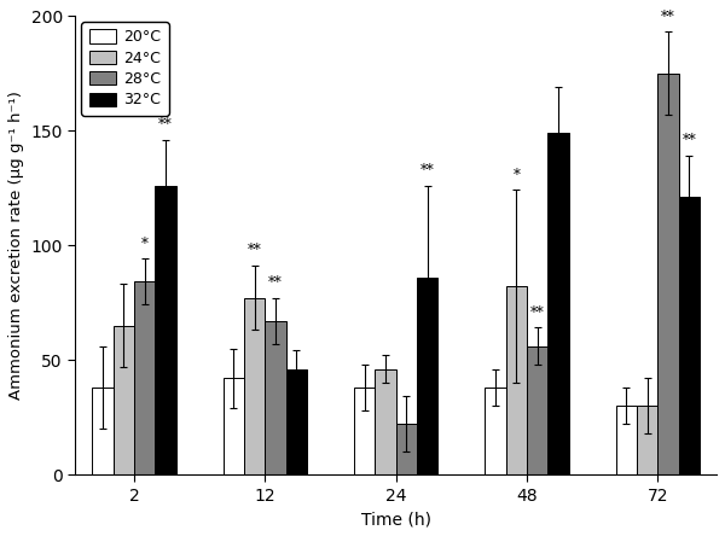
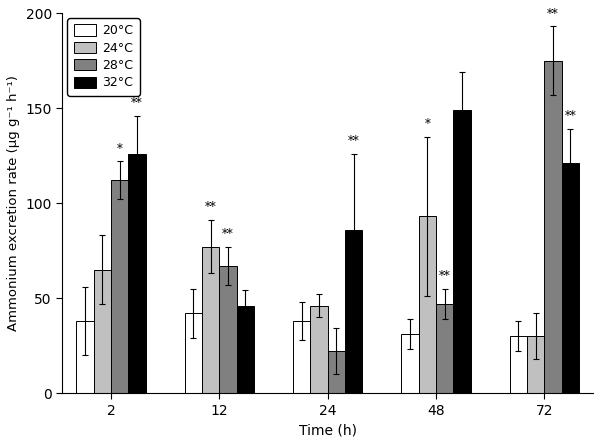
28°C/2: 84 -> 112
20°C/48: 38 -> 31
24°C/48: 82 -> 93
28°C/48: 56 -> 47
